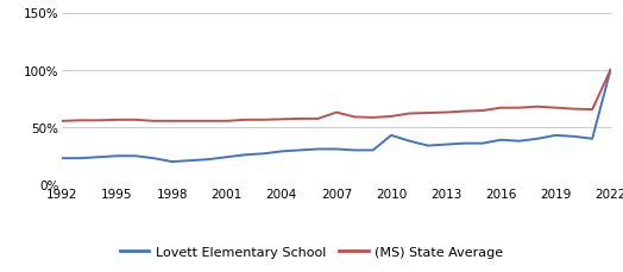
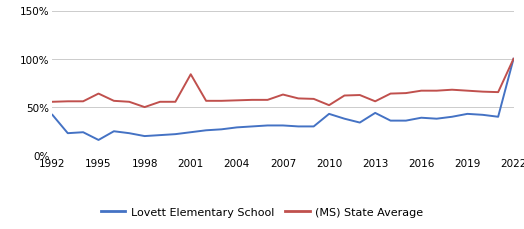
Lovett Elementary School/1992: 23% -> 42%
Lovett Elementary School/1995: 25% -> 16%
(MS) State Average/1995: 56% -> 64%
(MS) State Average/1998: 56% -> 50%
(MS) State Average/2001: 56% -> 84%
(MS) State Average/2010: 59% -> 52%
Lovett Elementary School/2013: 35% -> 44%
(MS) State Average/2013: 63% -> 56%
